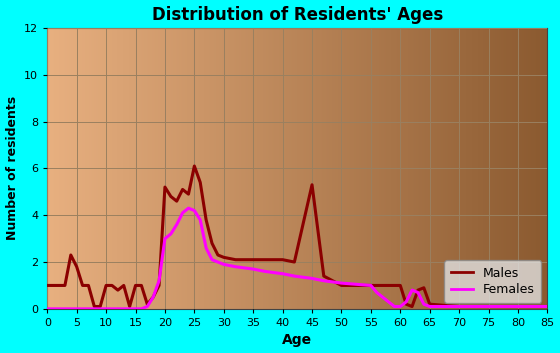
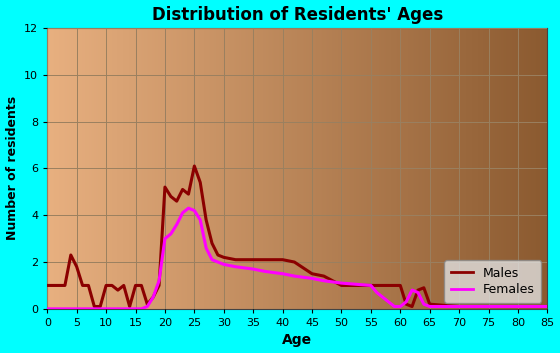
Males/45: 5.3 -> 1.5
